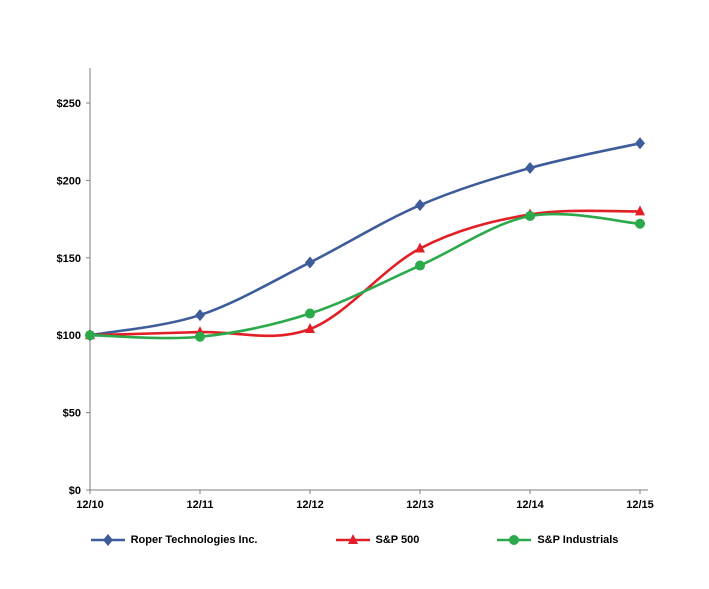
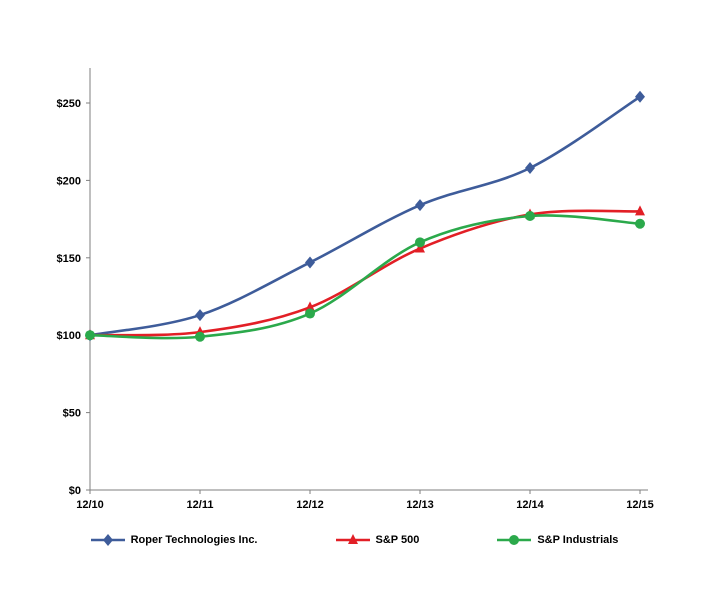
S&P 500/12/12: $104 -> $118
S&P Industrials/12/13: $145 -> $160
Roper Technologies Inc./12/15: $224 -> $254
